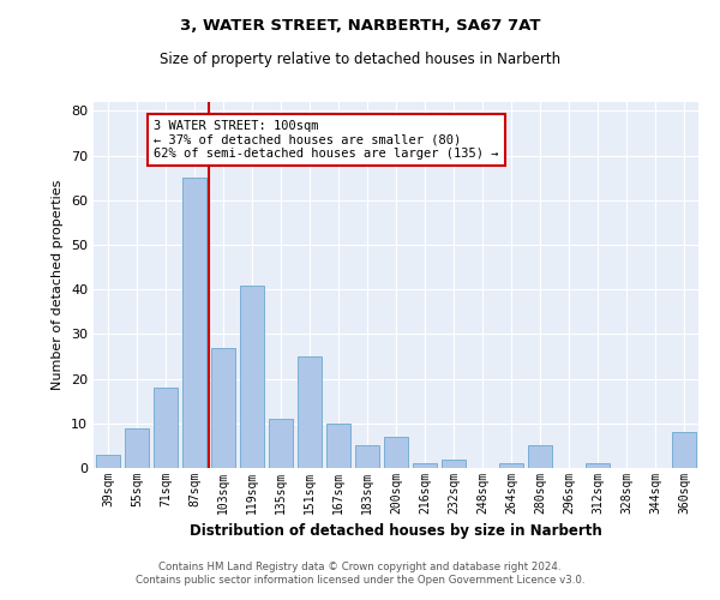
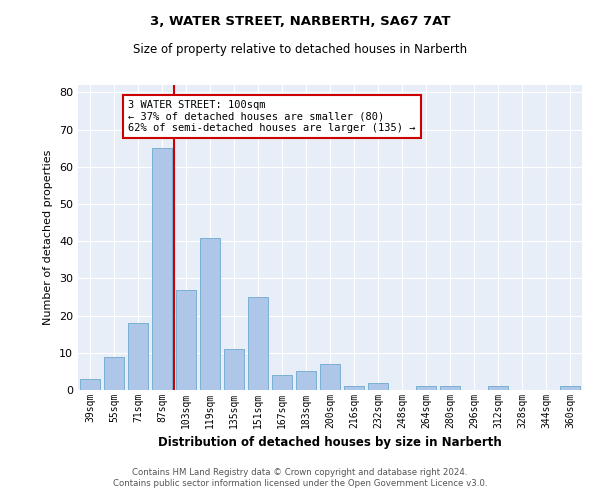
167sqm: 10 -> 4
280sqm: 5 -> 1
360sqm: 8 -> 1
